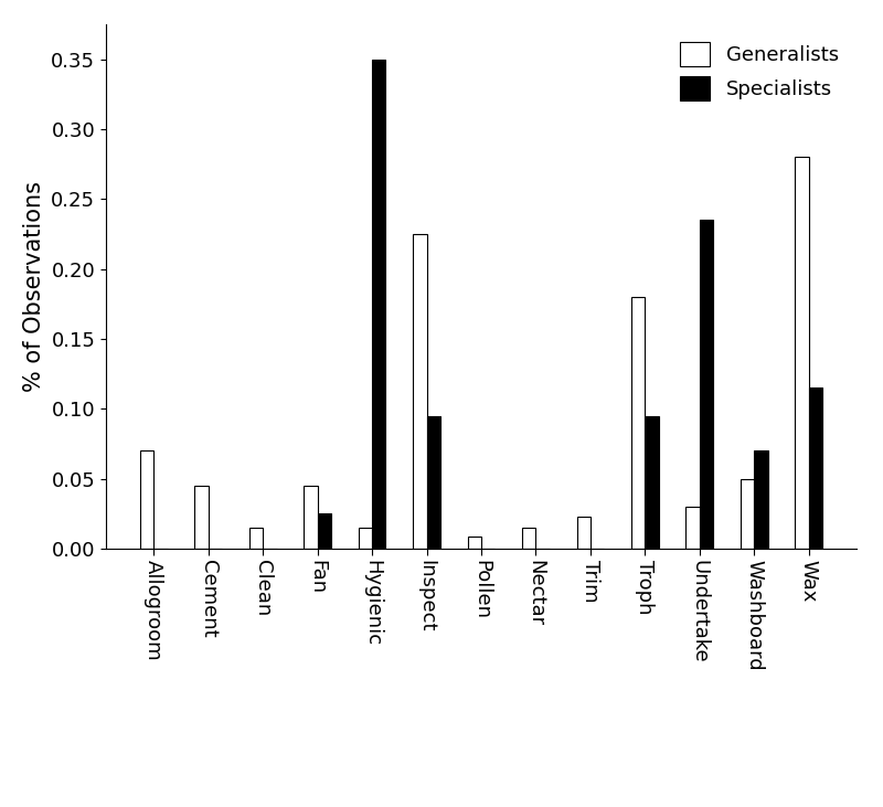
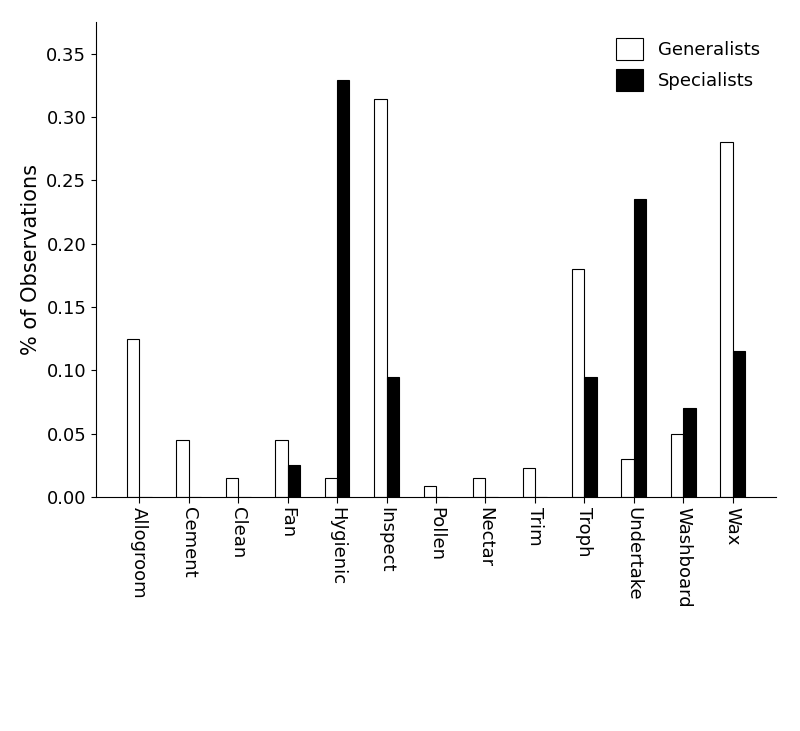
Generalists/Allogroom: 0.070 -> 0.125
Specialists/Hygienic: 0.350 -> 0.329
Generalists/Inspect: 0.225 -> 0.314
